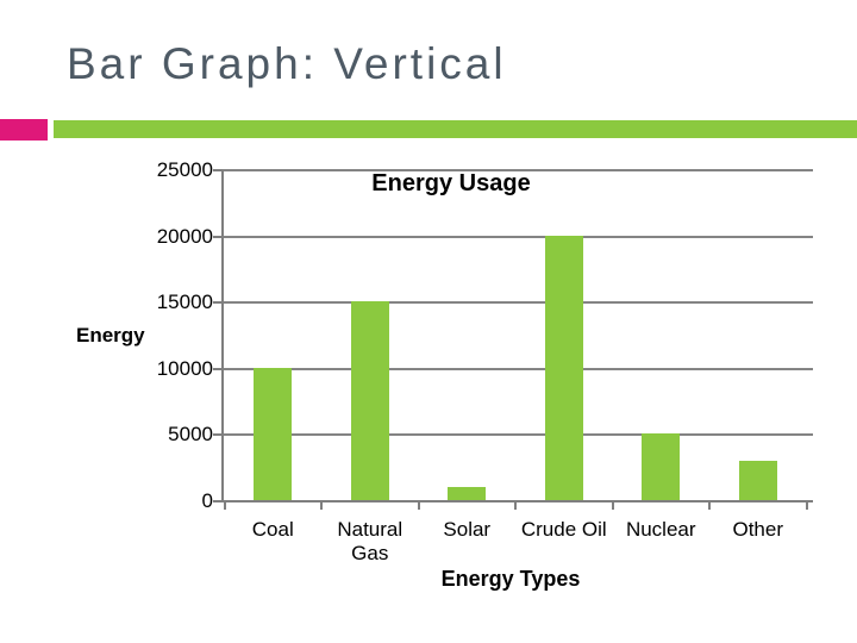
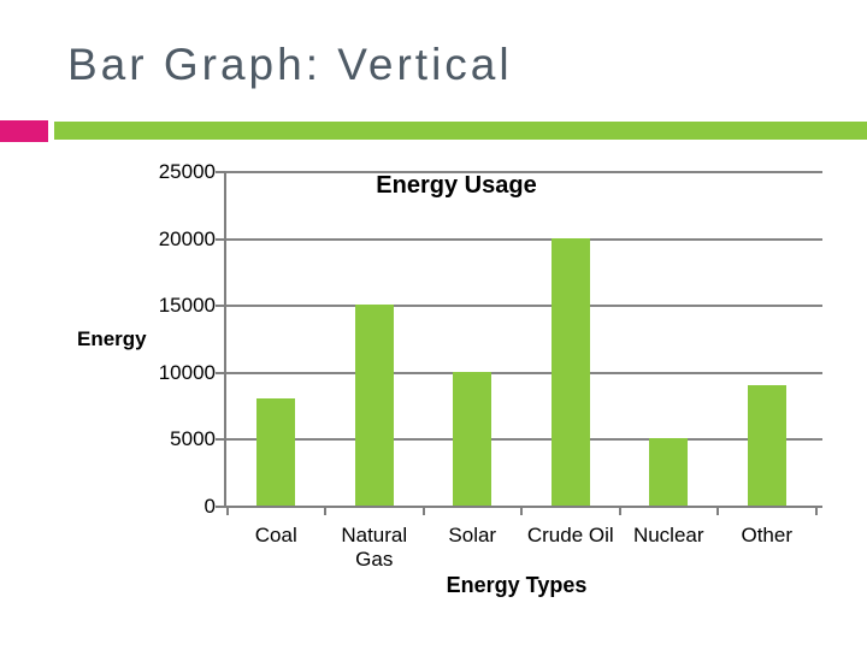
Coal: 10000 -> 8000
Solar: 1000 -> 10000
Other: 3000 -> 9000
